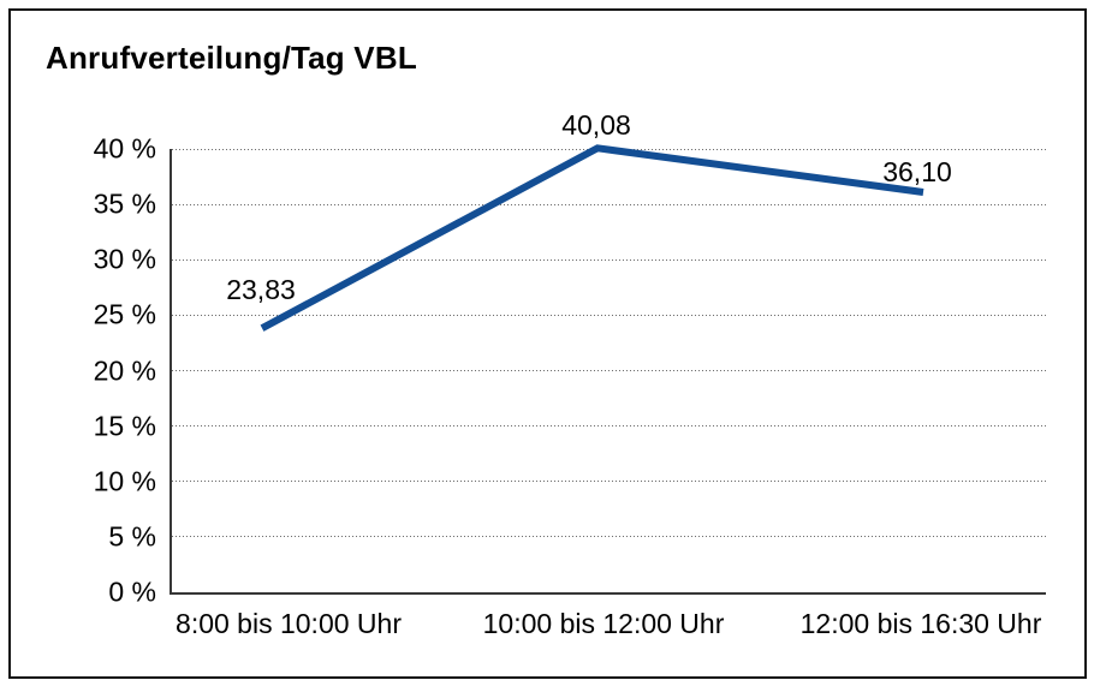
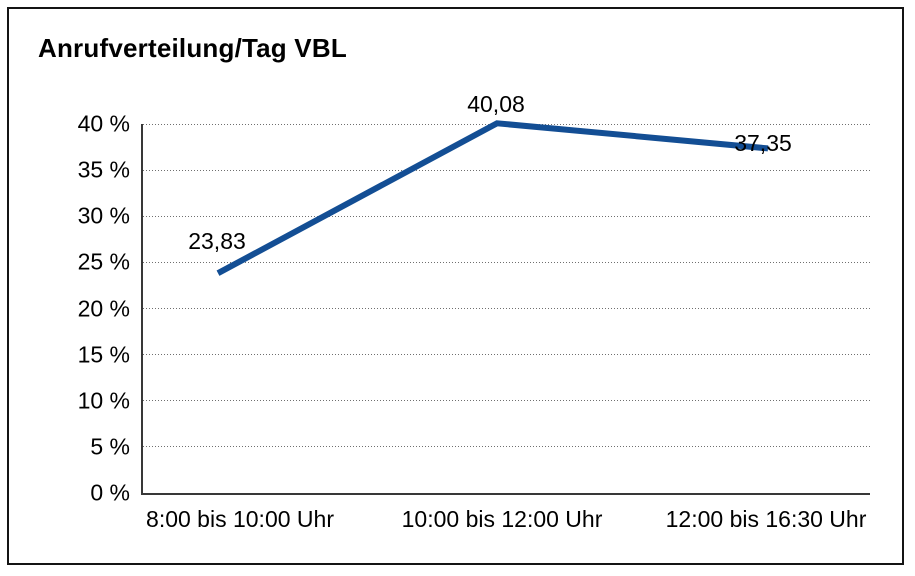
12:00 bis 16:30 Uhr: 36,10 -> 37,35
